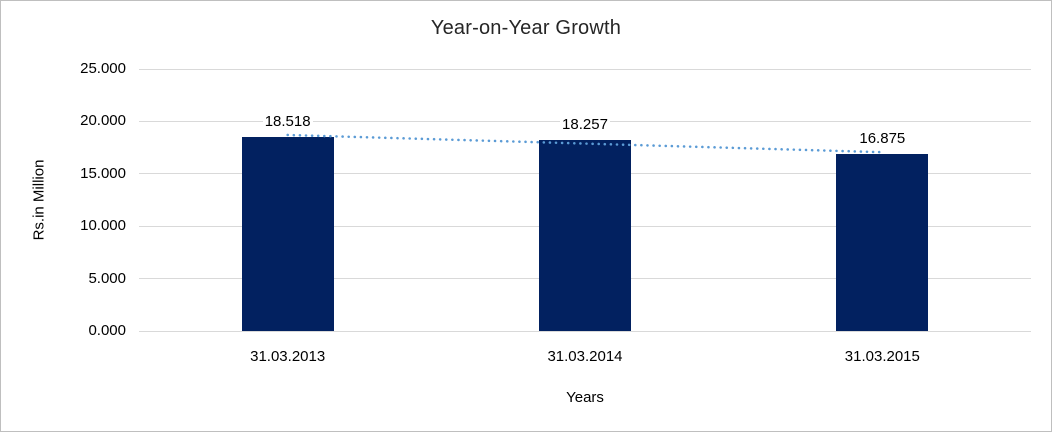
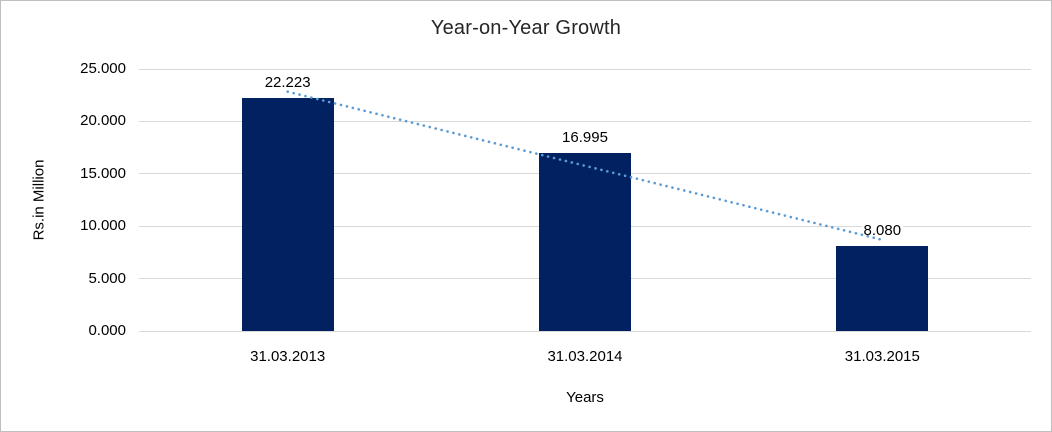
31.03.2013: 18.518 -> 22.223
31.03.2014: 18.257 -> 16.995
31.03.2015: 16.875 -> 8.080
